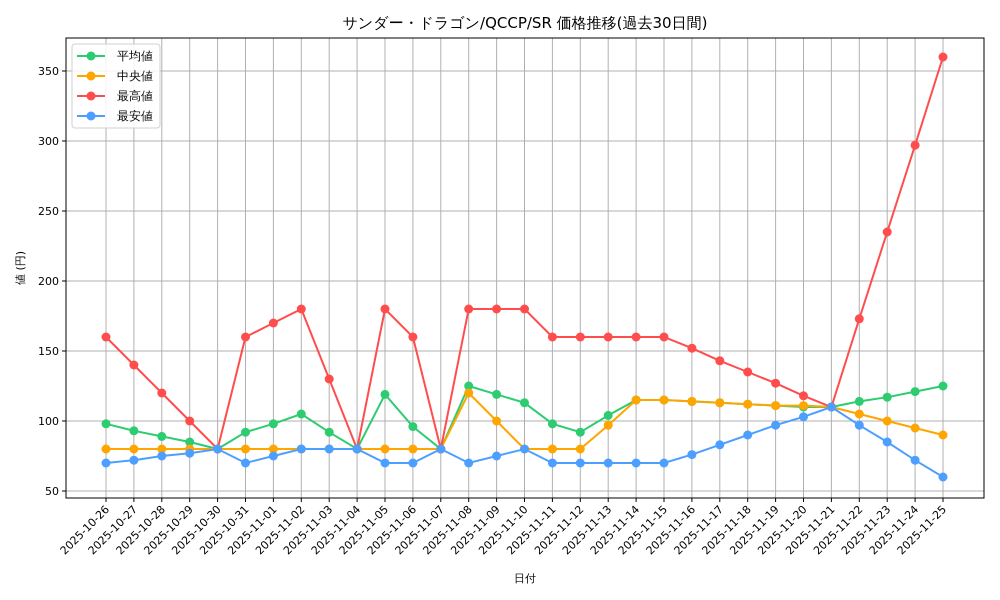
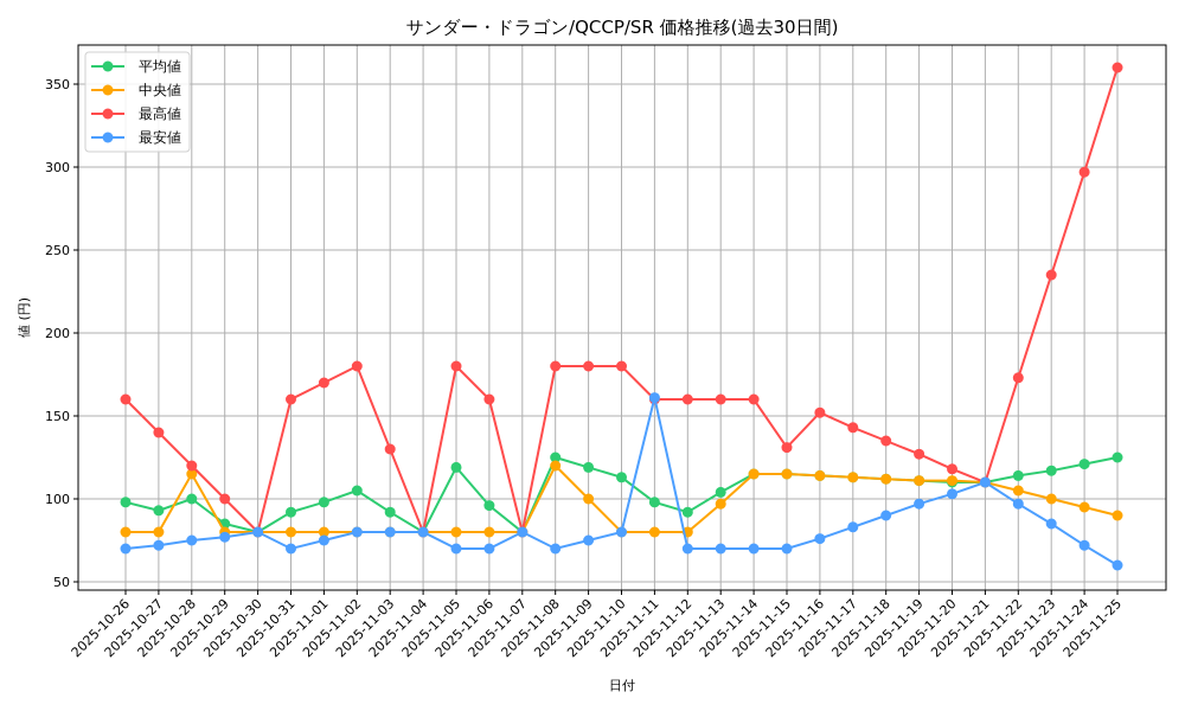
平均値/2025-10-28: 89 -> 100
中央値/2025-10-28: 80 -> 115
最安値/2025-11-11: 70 -> 161
最高値/2025-11-15: 160 -> 131
